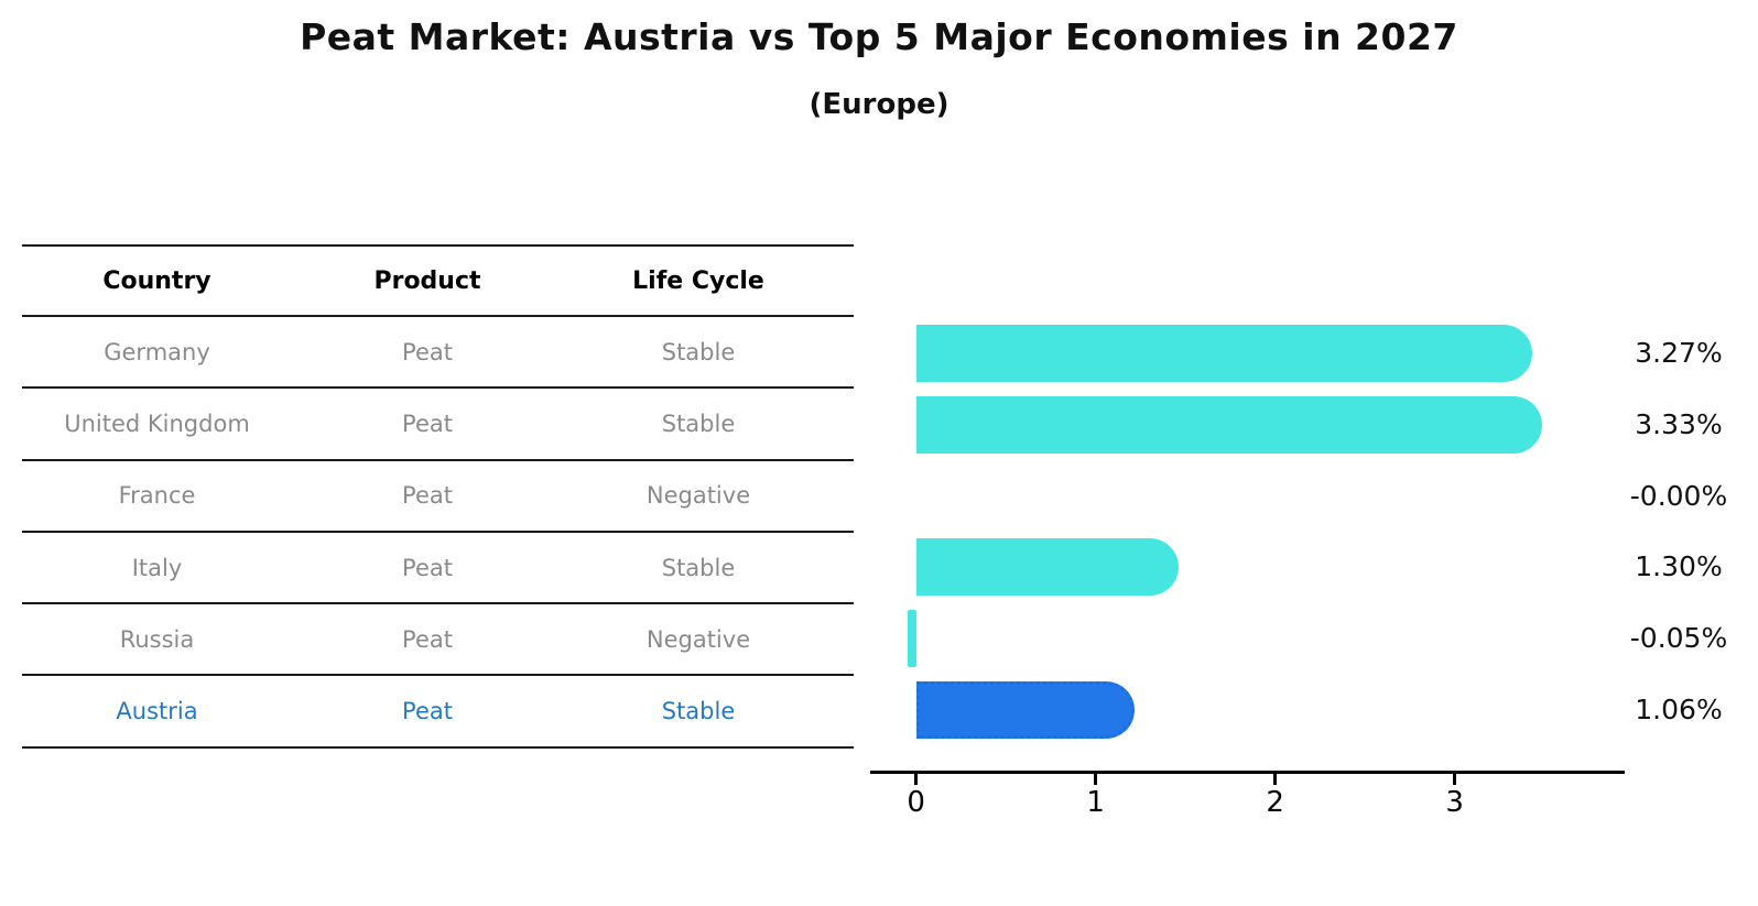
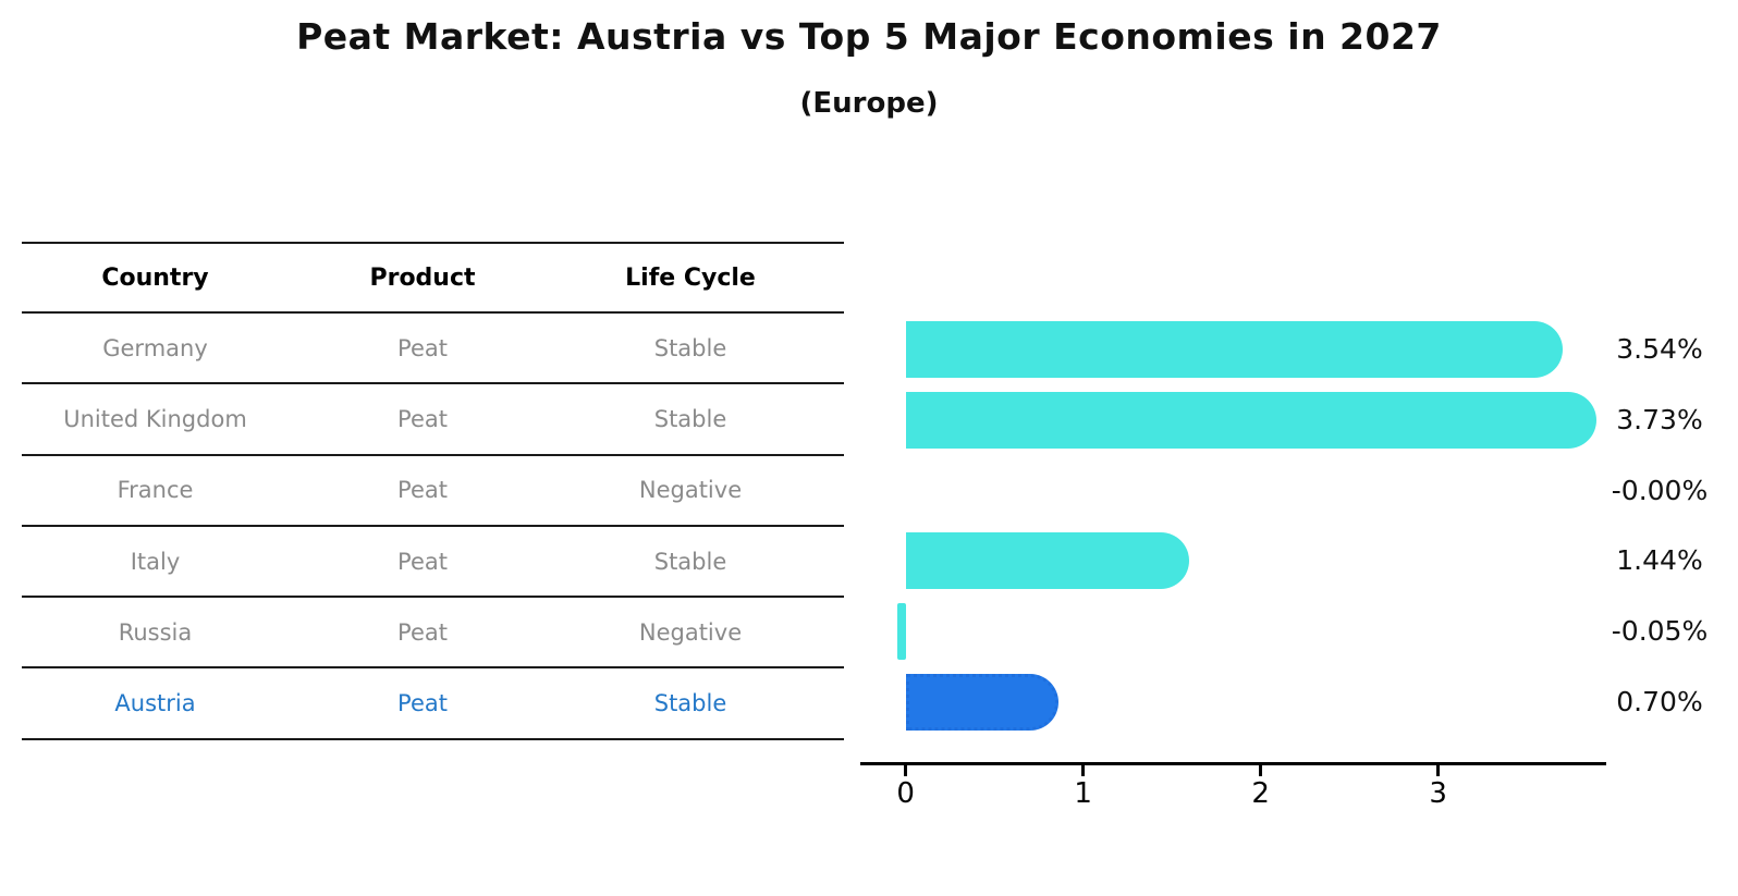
Germany: 3.27% -> 3.54%
United Kingdom: 3.33% -> 3.73%
Italy: 1.30% -> 1.44%
Austria: 1.06% -> 0.70%
